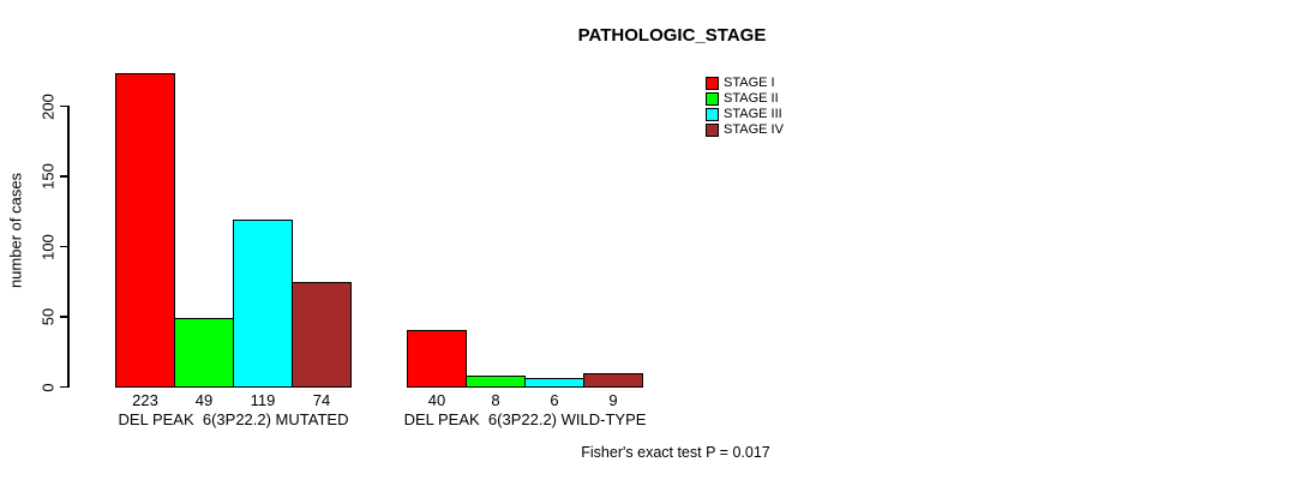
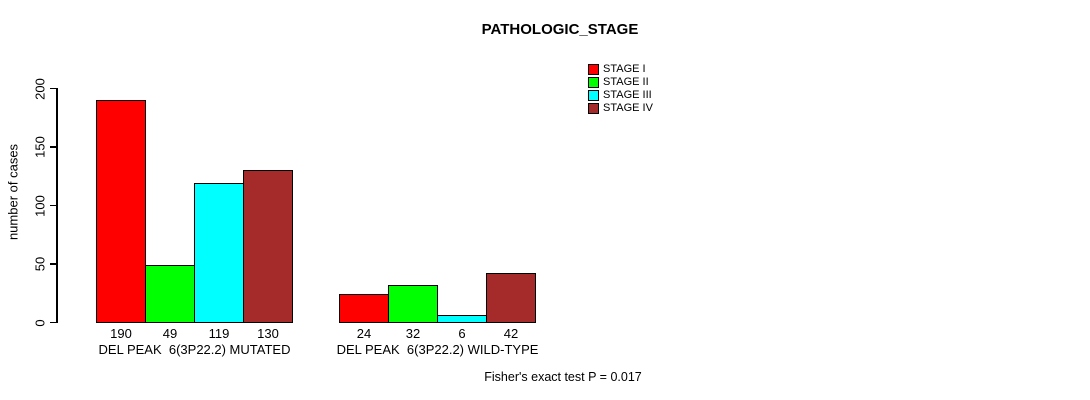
STAGE I/DEL PEAK 6(3P22.2) MUTATED: 223 -> 190
STAGE IV/DEL PEAK 6(3P22.2) MUTATED: 74 -> 130
STAGE I/DEL PEAK 6(3P22.2) WILD-TYPE: 40 -> 24
STAGE II/DEL PEAK 6(3P22.2) WILD-TYPE: 8 -> 32
STAGE IV/DEL PEAK 6(3P22.2) WILD-TYPE: 9 -> 42
